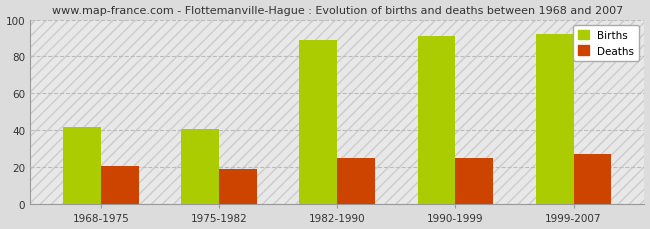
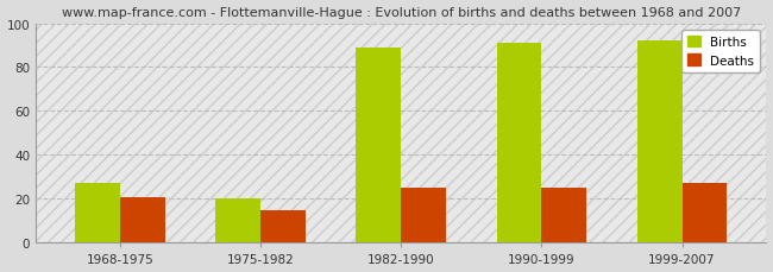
Births/1968-1975: 42 -> 27
Births/1975-1982: 41 -> 20
Deaths/1975-1982: 19 -> 15
